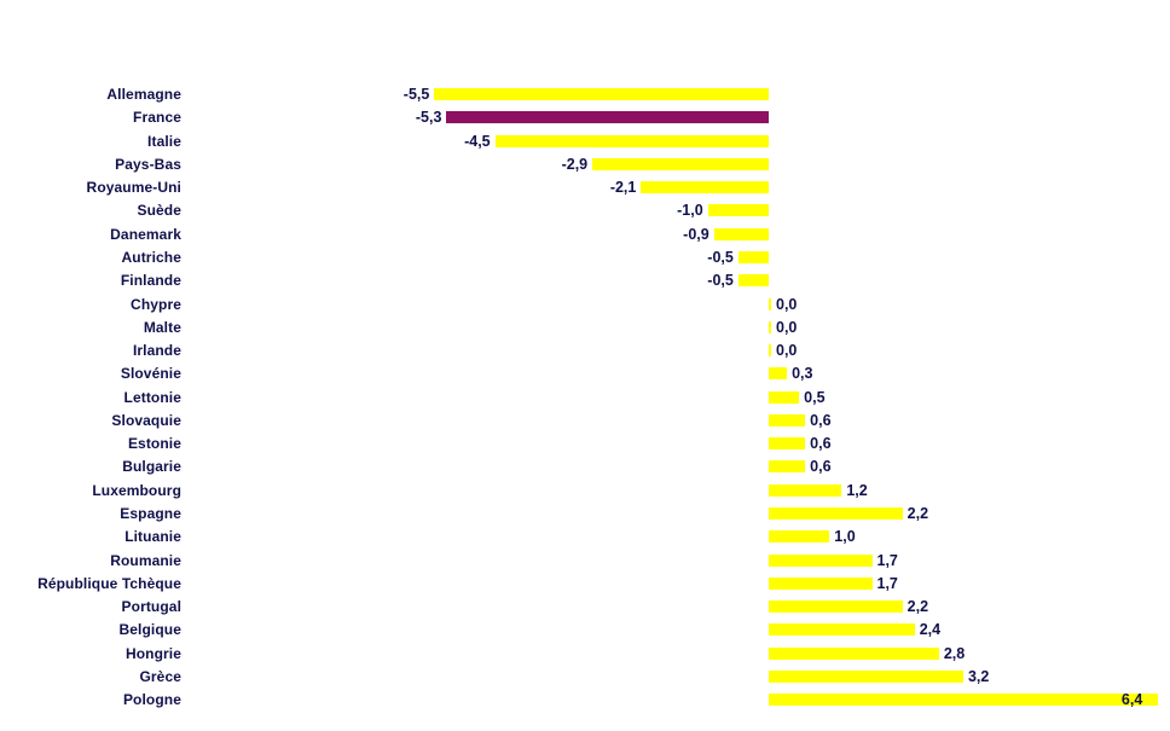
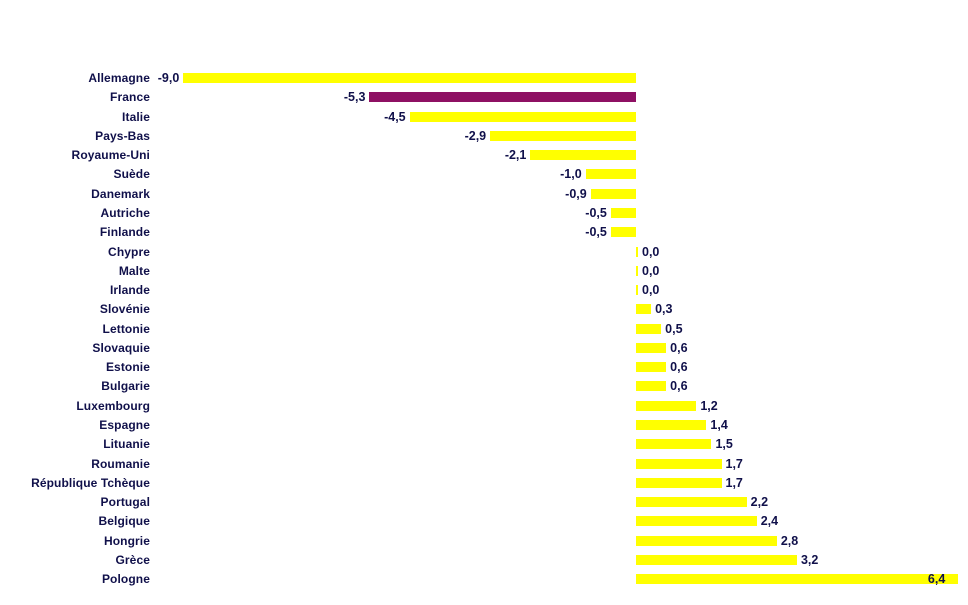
Allemagne: -5,5 -> -9,0
Espagne: 2,2 -> 1,4
Lituanie: 1,0 -> 1,5
